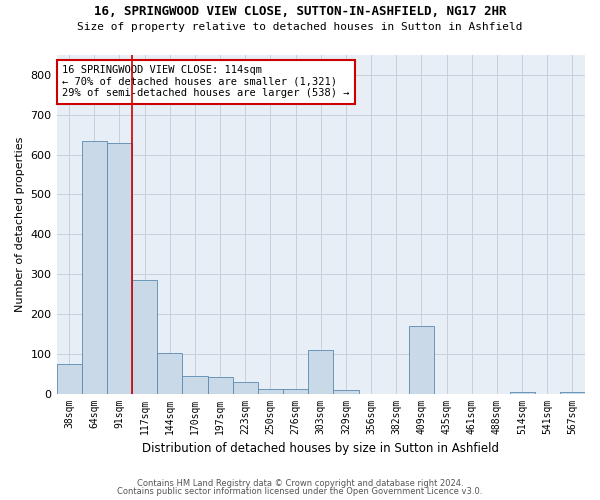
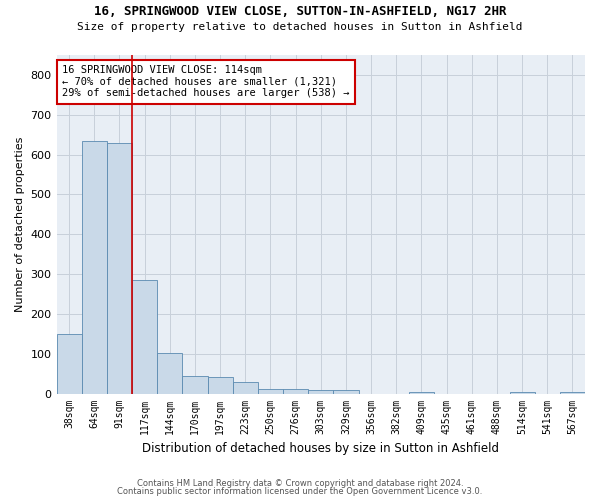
38sqm: 75 -> 150
303sqm: 110 -> 8
409sqm: 170 -> 5
